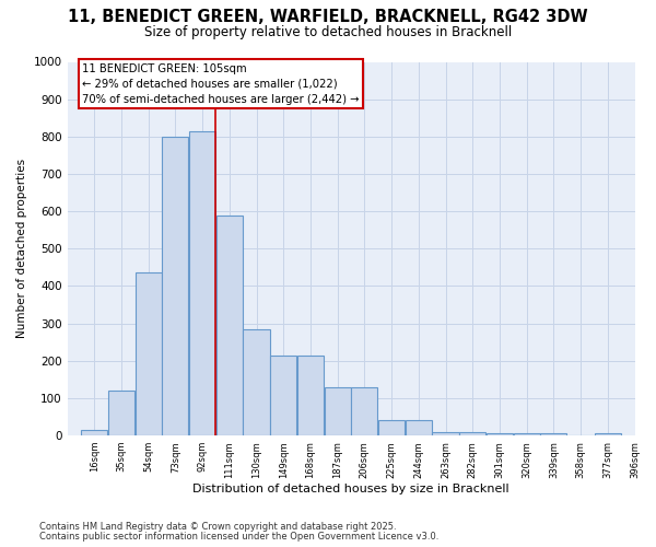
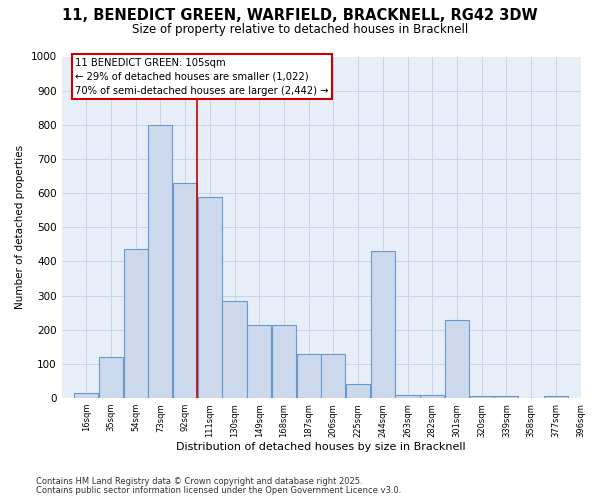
92sqm: 815 -> 630
244sqm: 40 -> 430
301sqm: 5 -> 230
